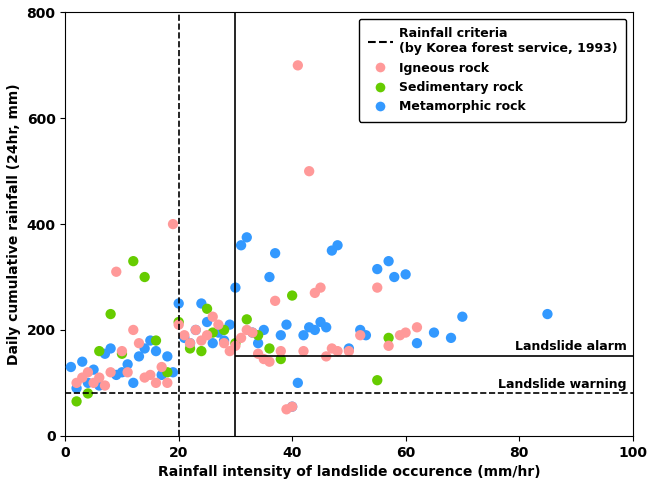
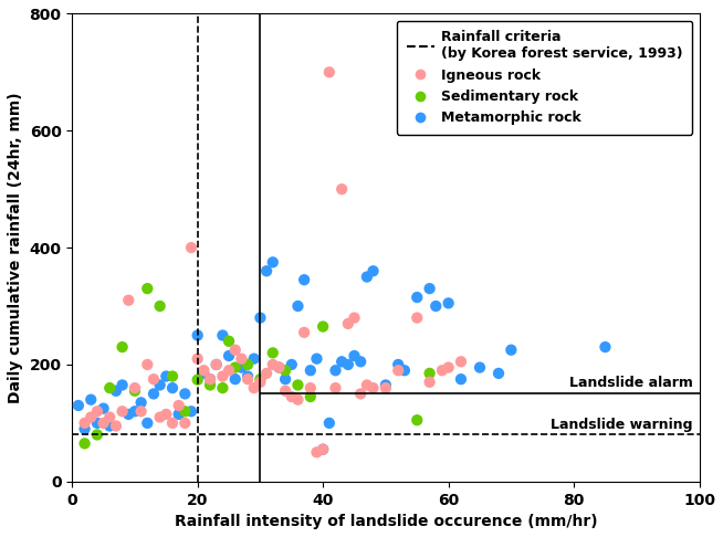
Sedimentary rock/20: 215 -> 174
